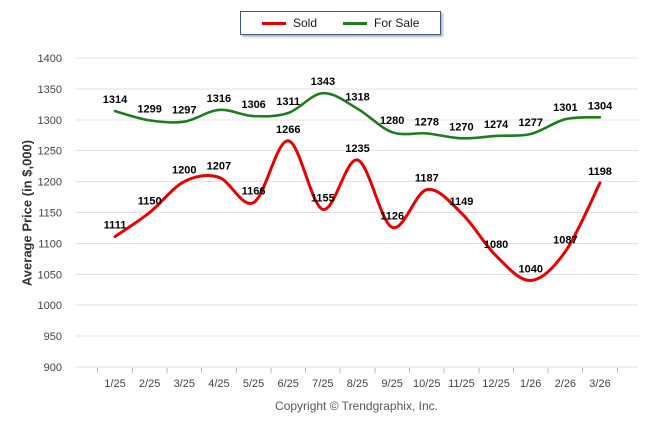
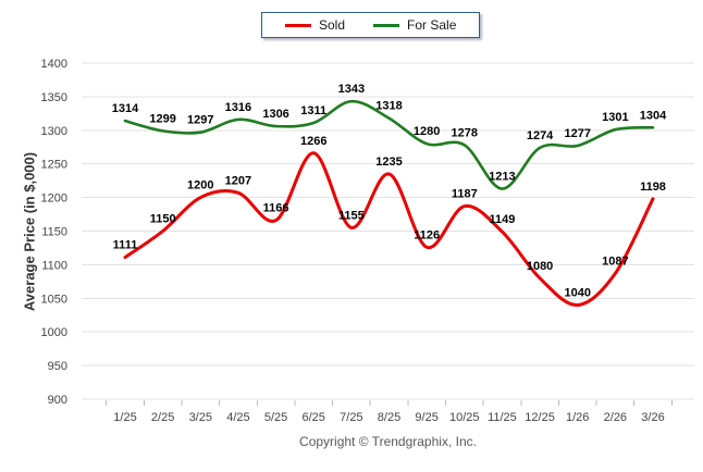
For Sale/11/25: 1270 -> 1213
